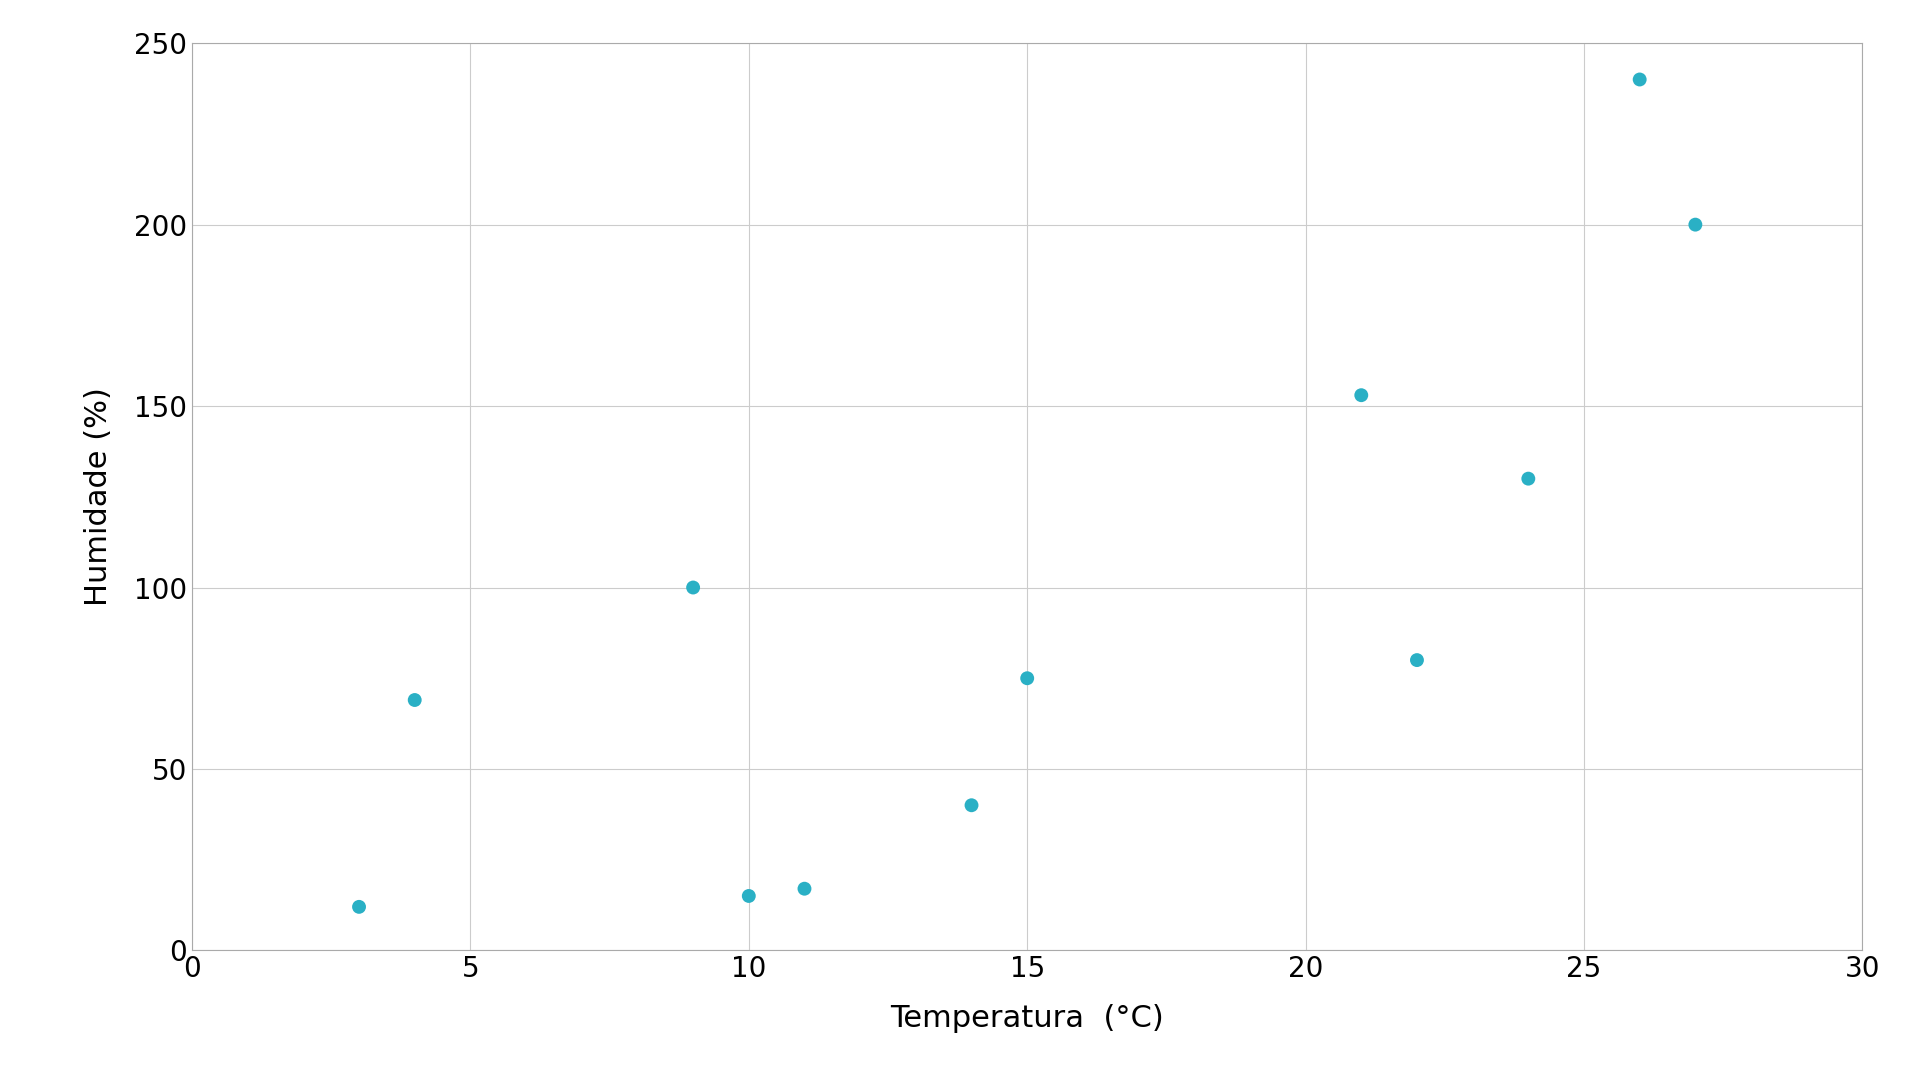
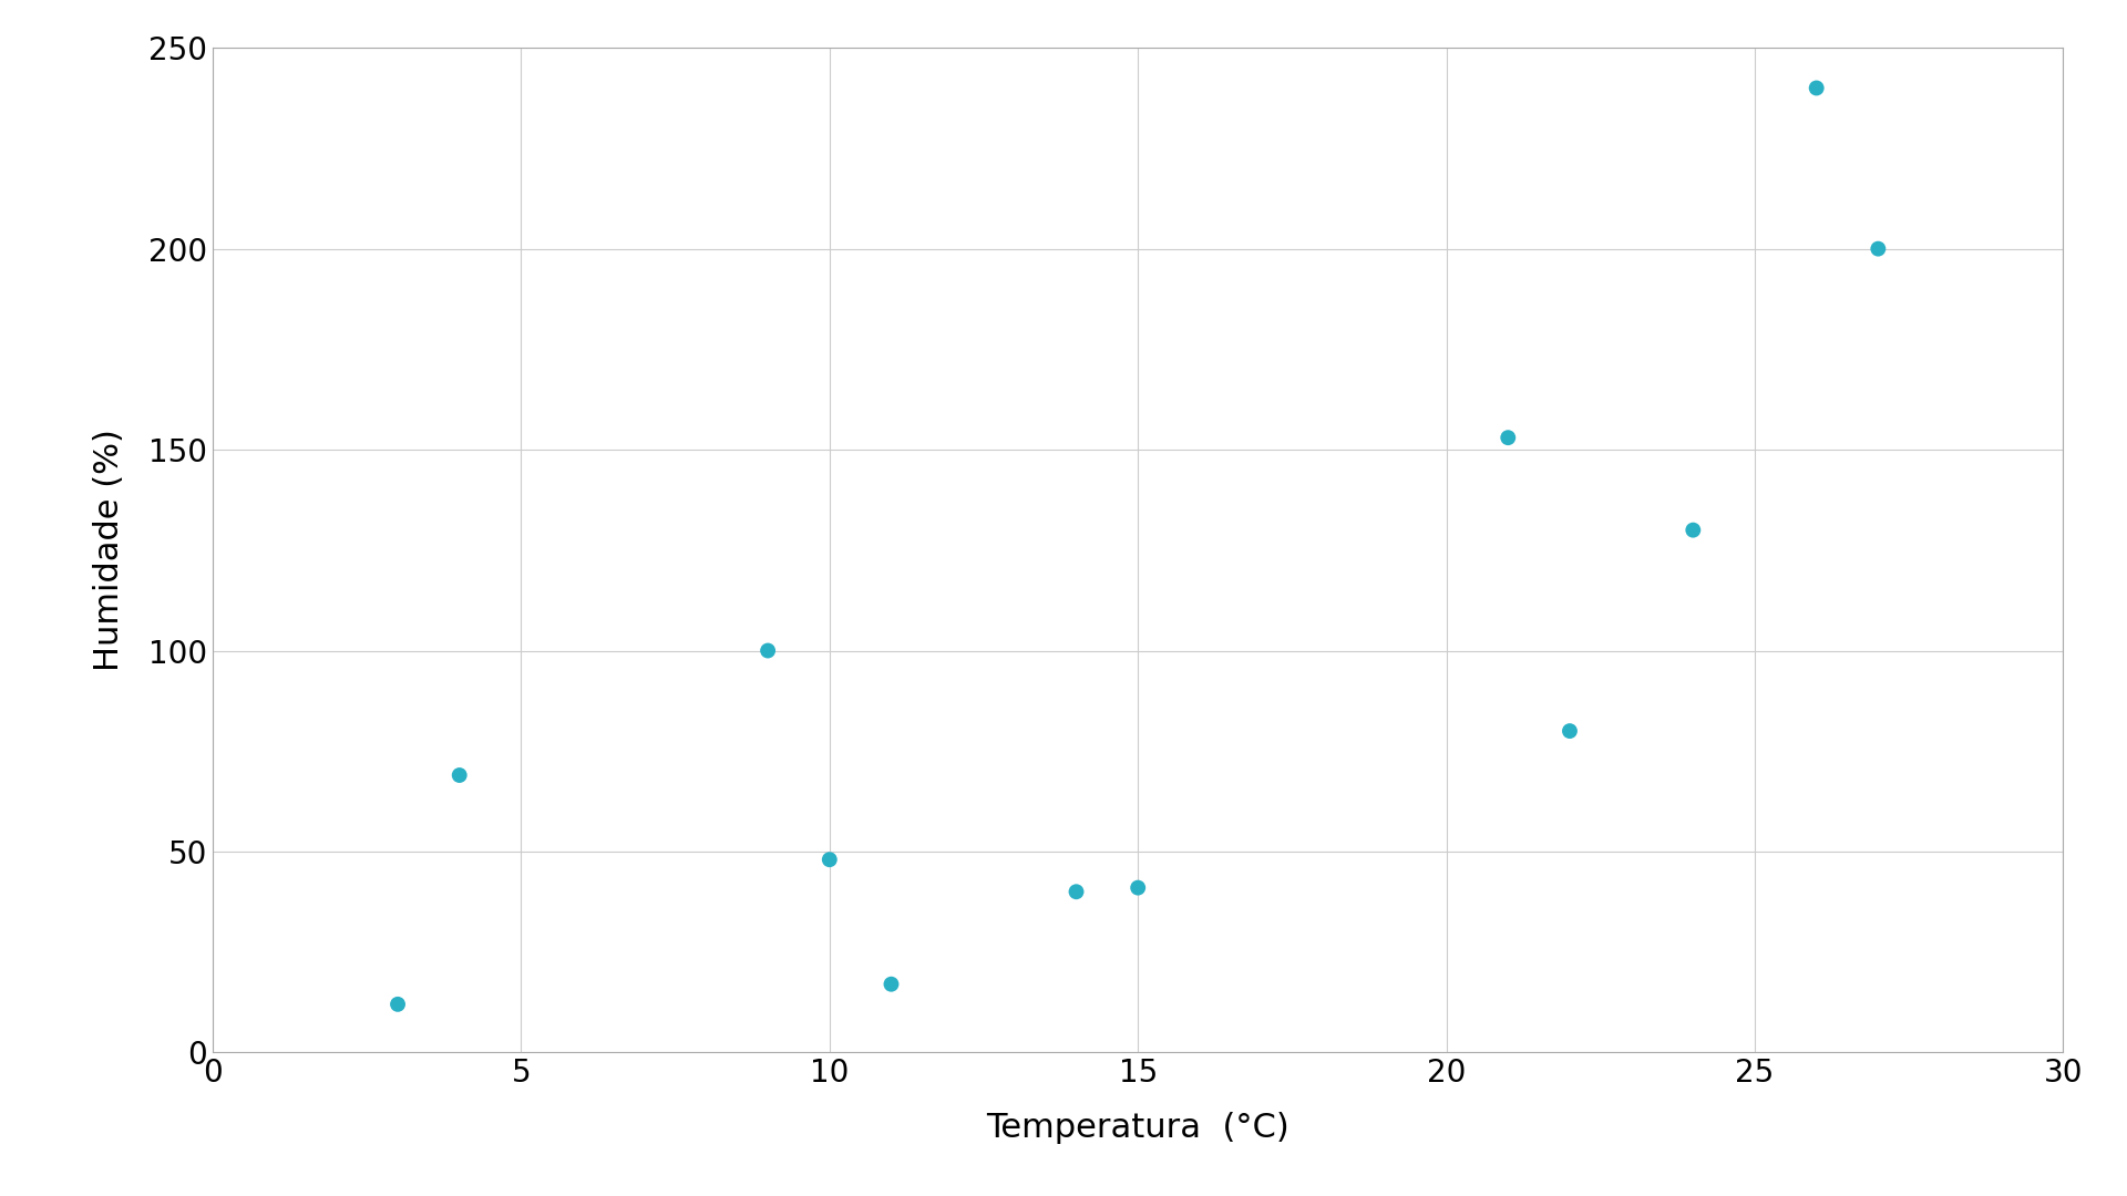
10: 15 -> 48
15: 75 -> 41
